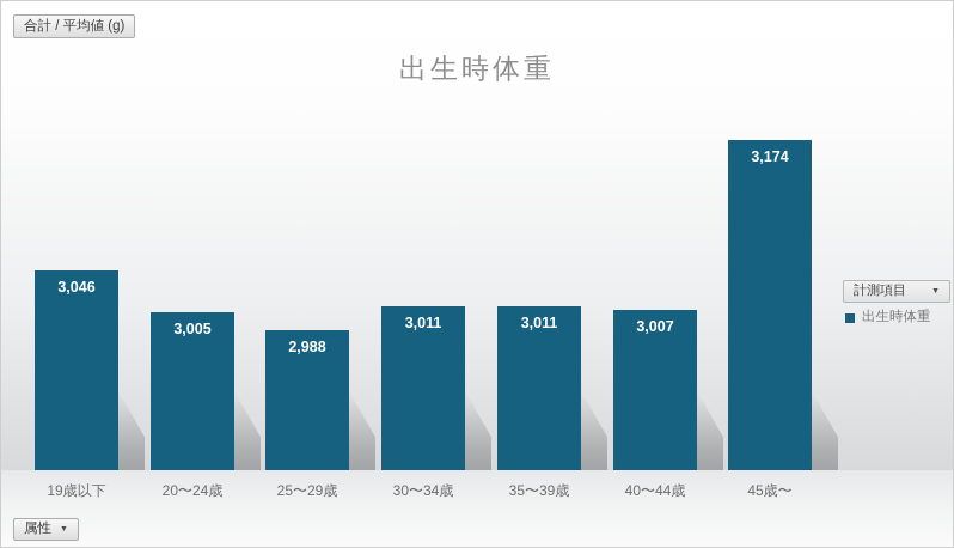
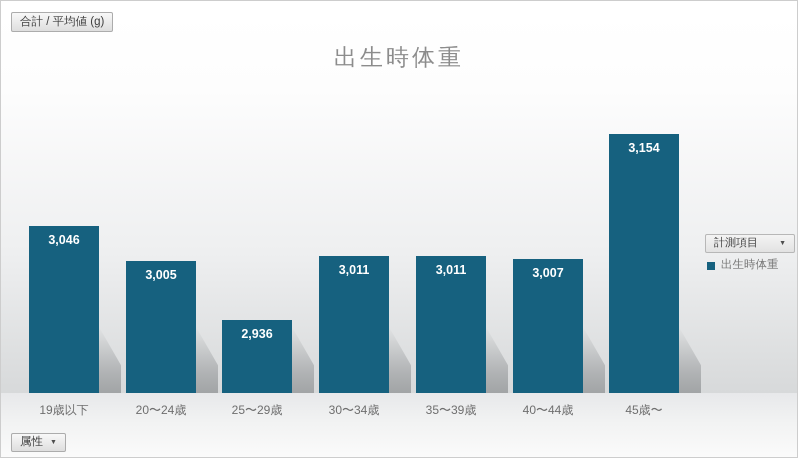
25〜29歳: 2,988 -> 2,936
45歳〜: 3,174 -> 3,154
